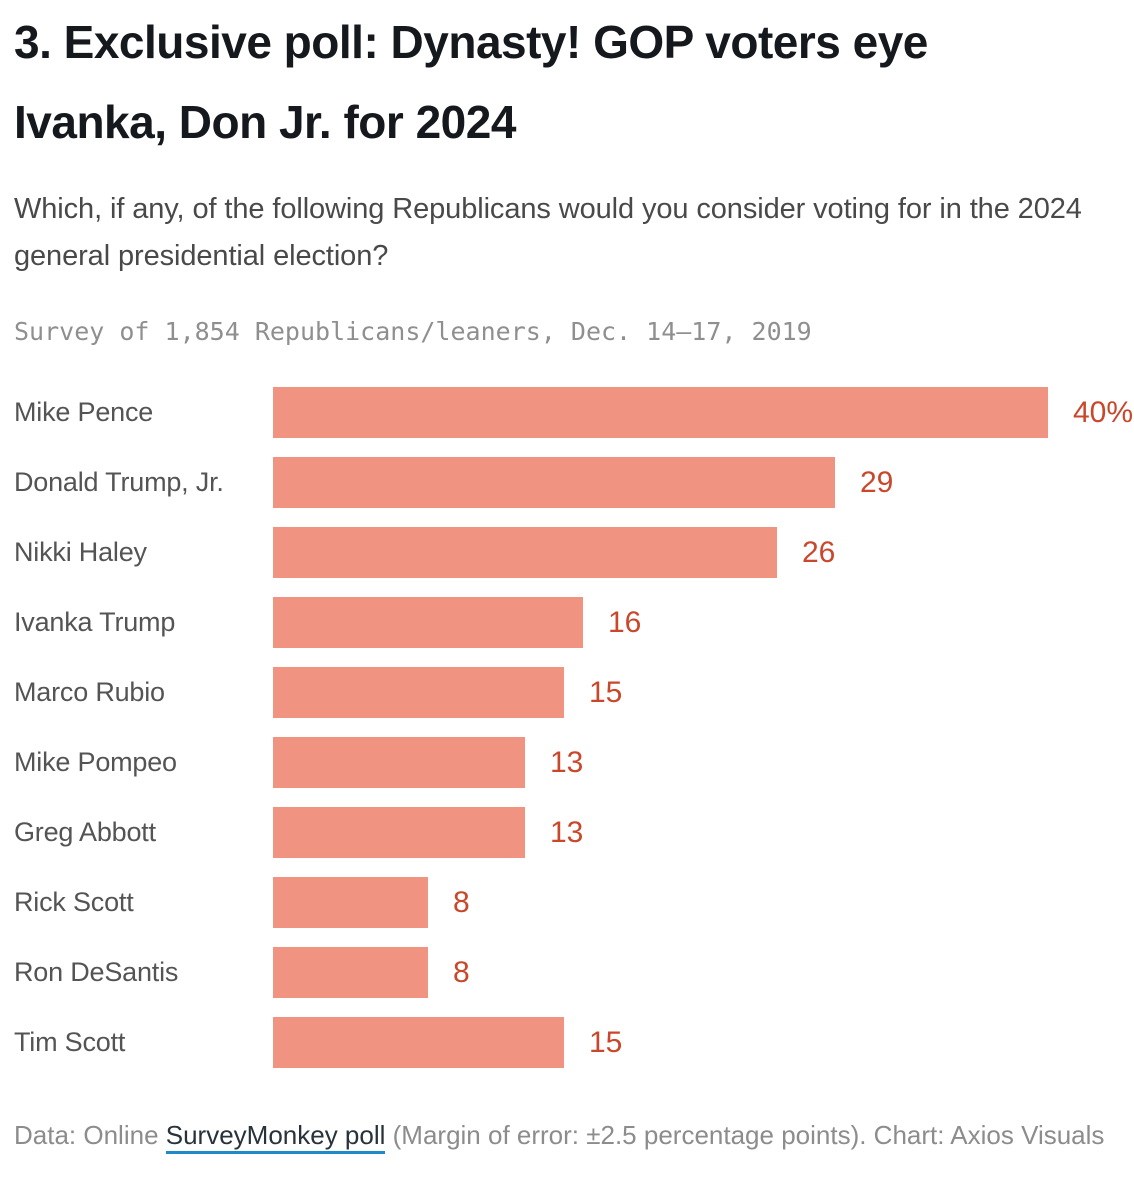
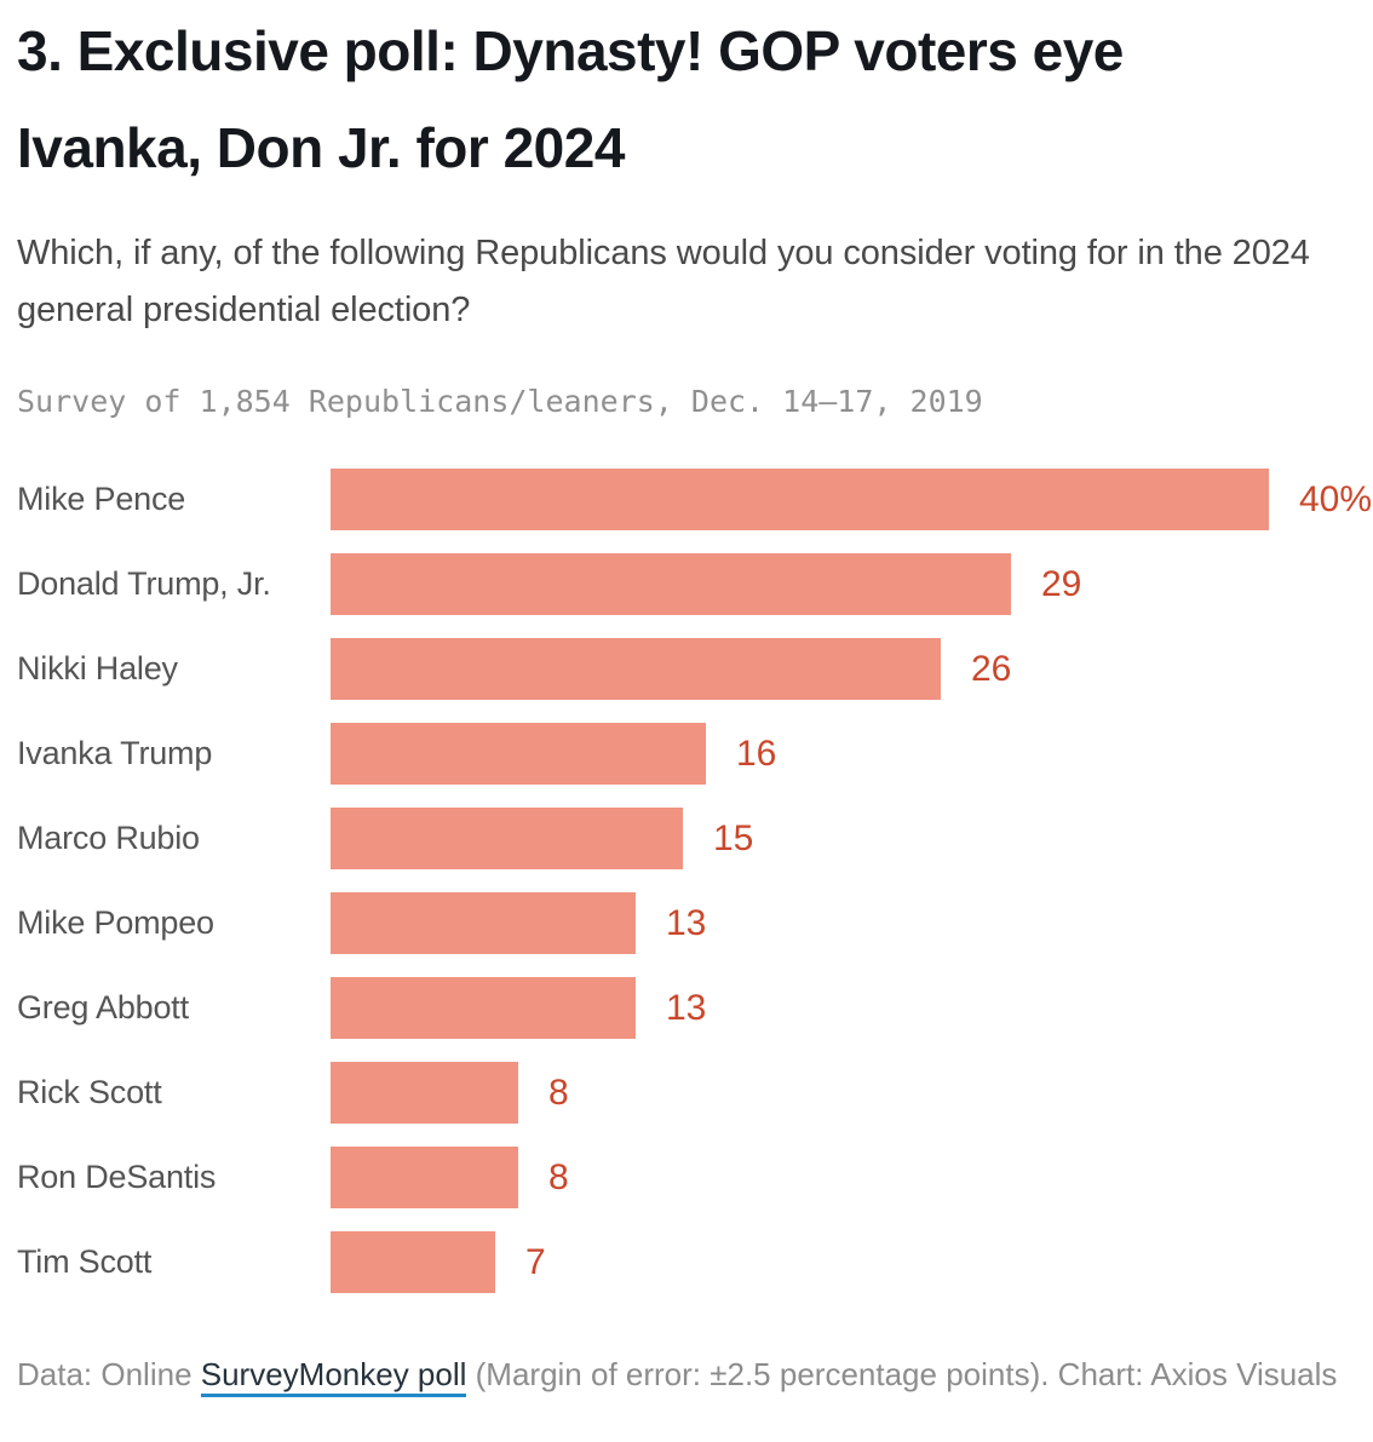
Tim Scott: 15 -> 7
